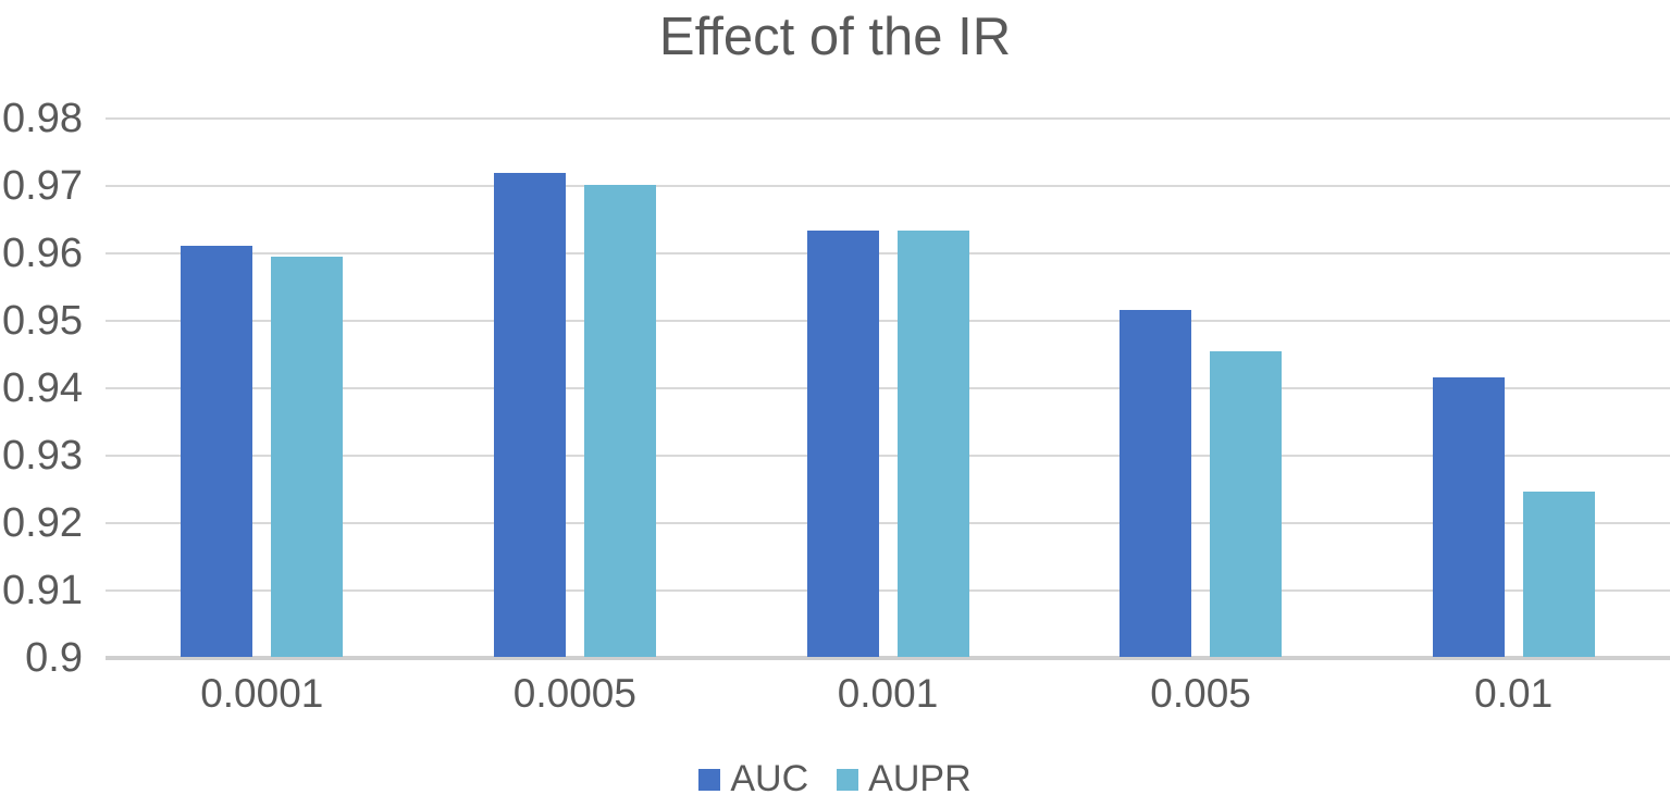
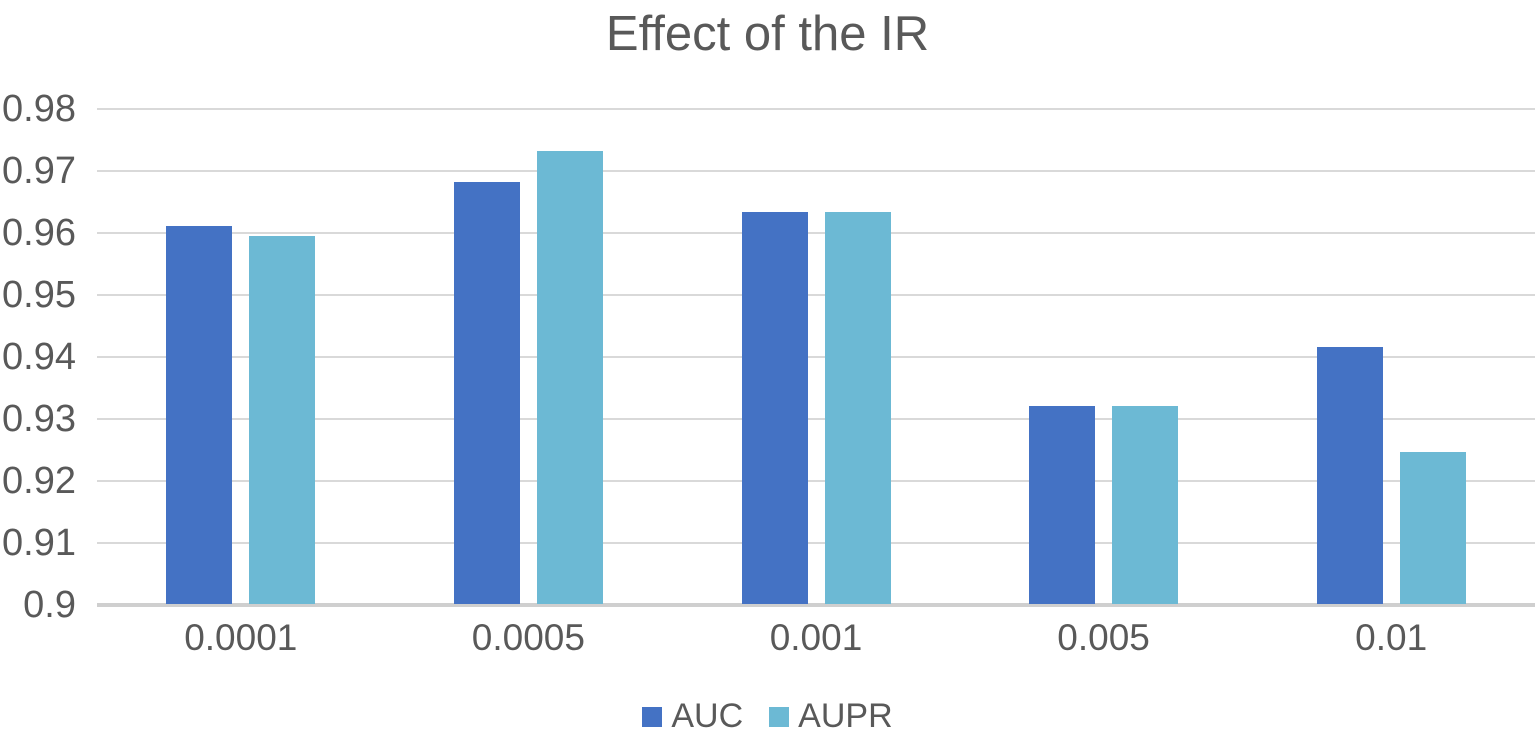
AUC/0.0005: 0.972 -> 0.968
AUPR/0.0005: 0.970 -> 0.973
AUC/0.005: 0.952 -> 0.932
AUPR/0.005: 0.945 -> 0.932
